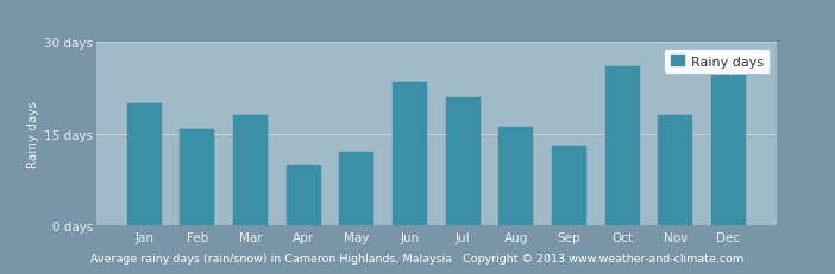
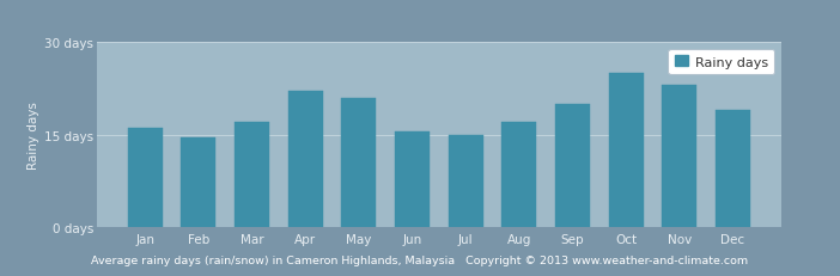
Jan: 20.0 days -> 16.0 days
Feb: 15.8 days -> 14.5 days
Mar: 18.0 days -> 17.0 days
Apr: 10.0 days -> 22.0 days
May: 12.0 days -> 21.0 days
Jun: 23.4 days -> 15.5 days
Jul: 21.0 days -> 15.0 days
Aug: 16.0 days -> 17.0 days
Sep: 13.0 days -> 20.0 days
Oct: 26.0 days -> 25.0 days
Nov: 18.0 days -> 23.0 days
Dec: 25.0 days -> 19.0 days
